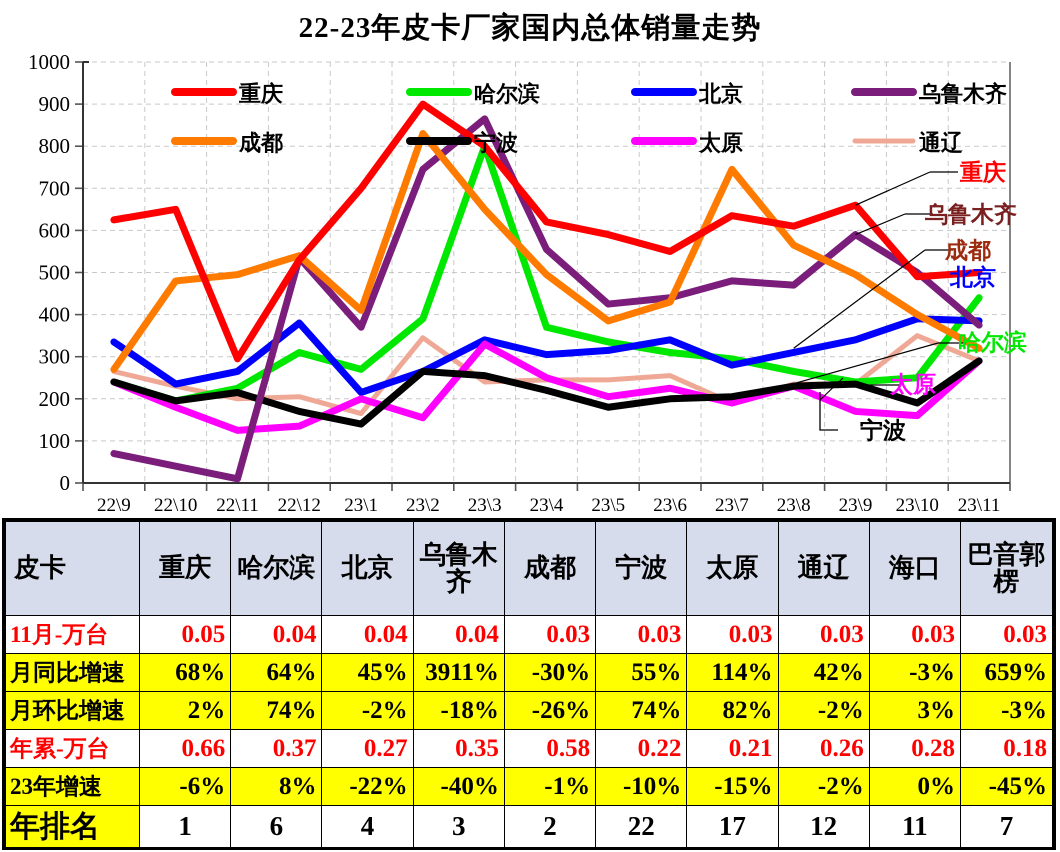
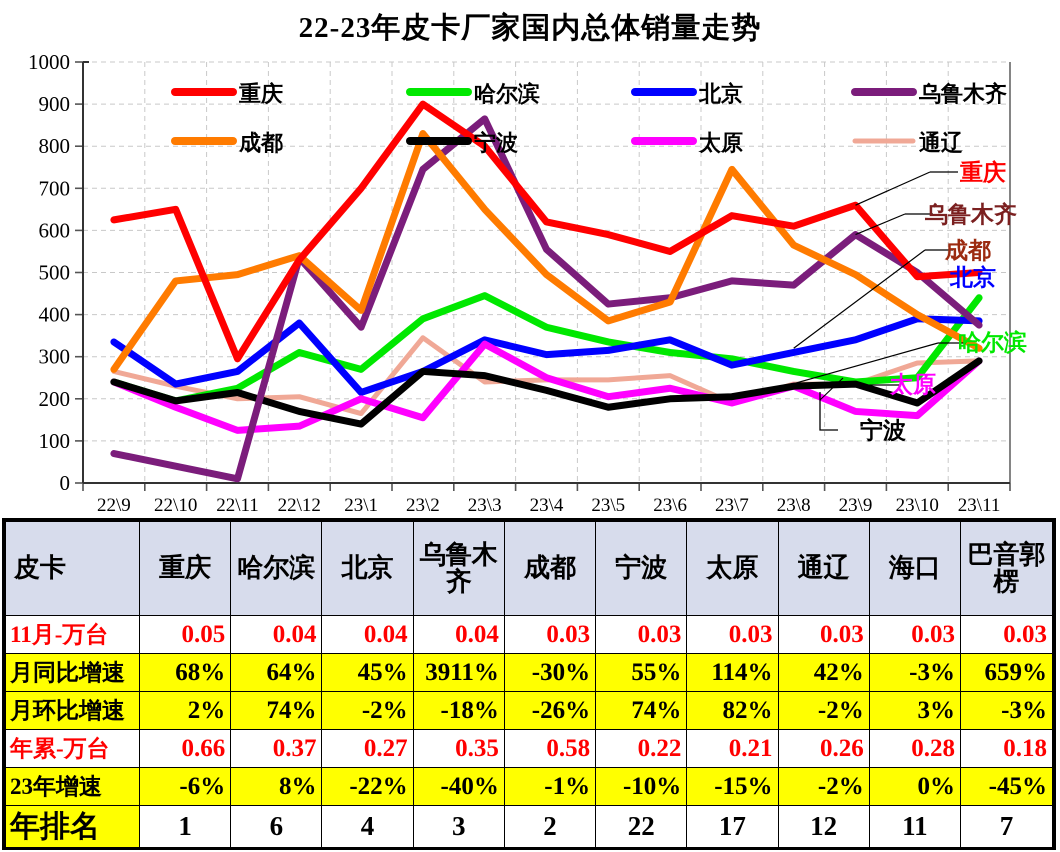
哈尔滨/23\3: 800 -> 440
通辽/23\10: 350 -> 280
